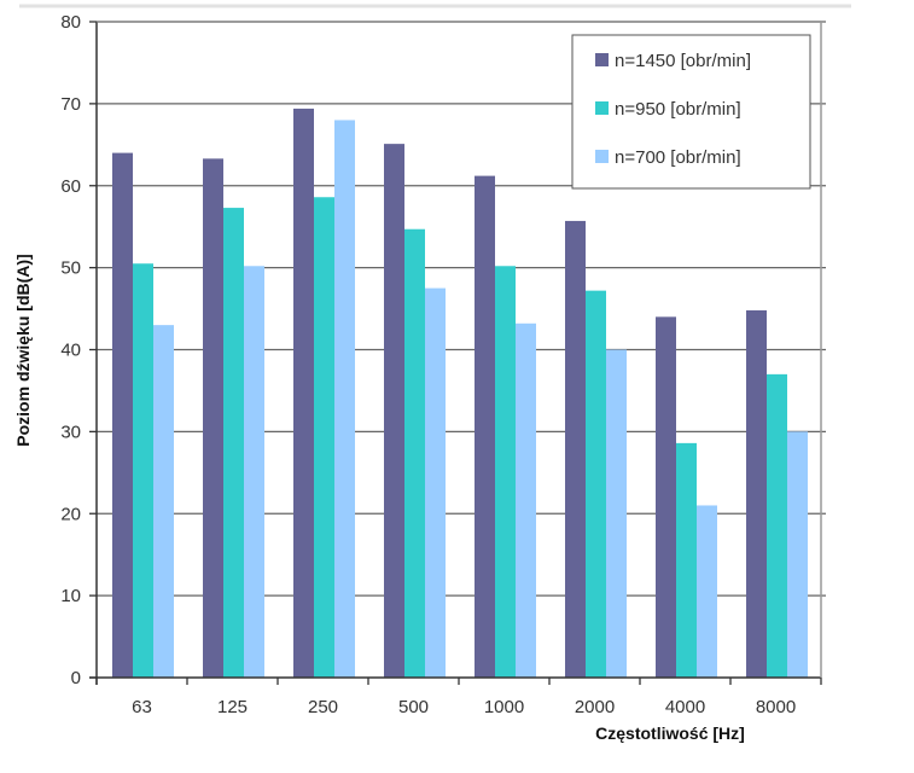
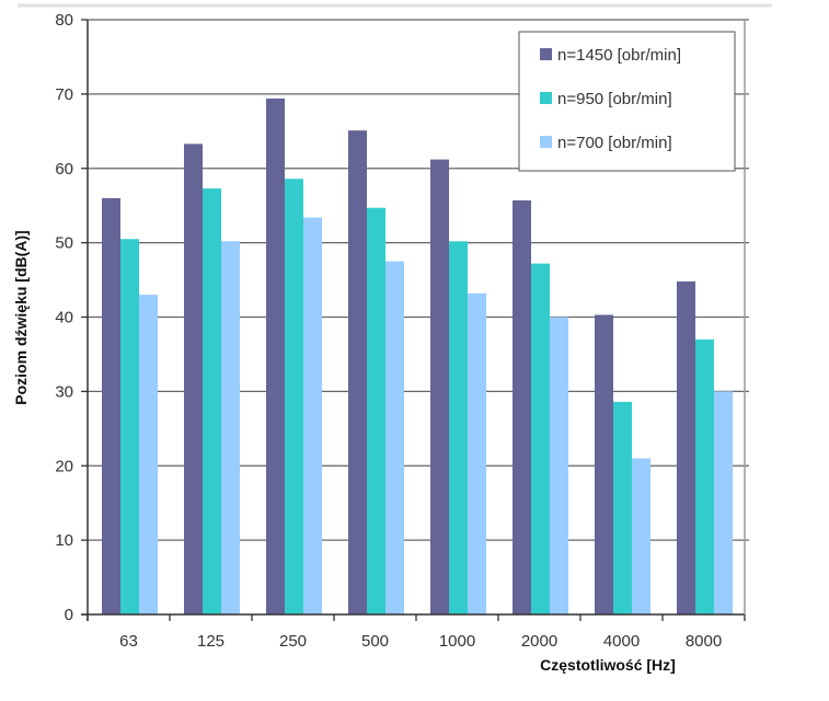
n=1450 [obr/min]/63: 64 -> 56
n=700 [obr/min]/250: 68 -> 53
n=1450 [obr/min]/4000: 44 -> 40
